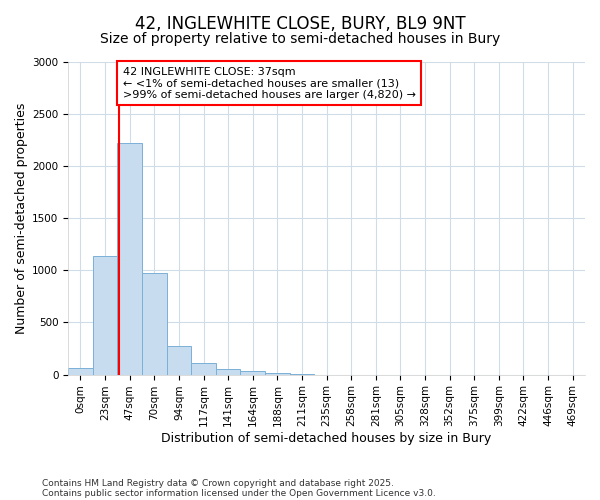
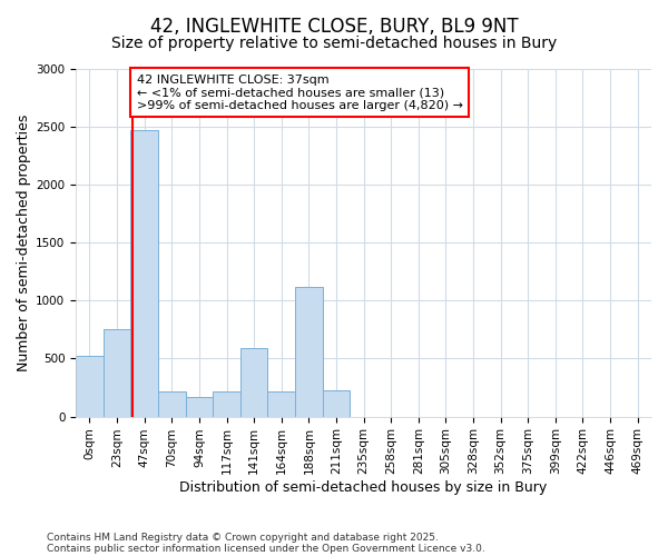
0sqm: 60 -> 520
23sqm: 1140 -> 750
47sqm: 2220 -> 2470
70sqm: 970 -> 220
94sqm: 270 -> 170
117sqm: 110 -> 220
141sqm: 60 -> 590
164sqm: 30 -> 220
188sqm: 20 -> 1120
211sqm: 0 -> 230
